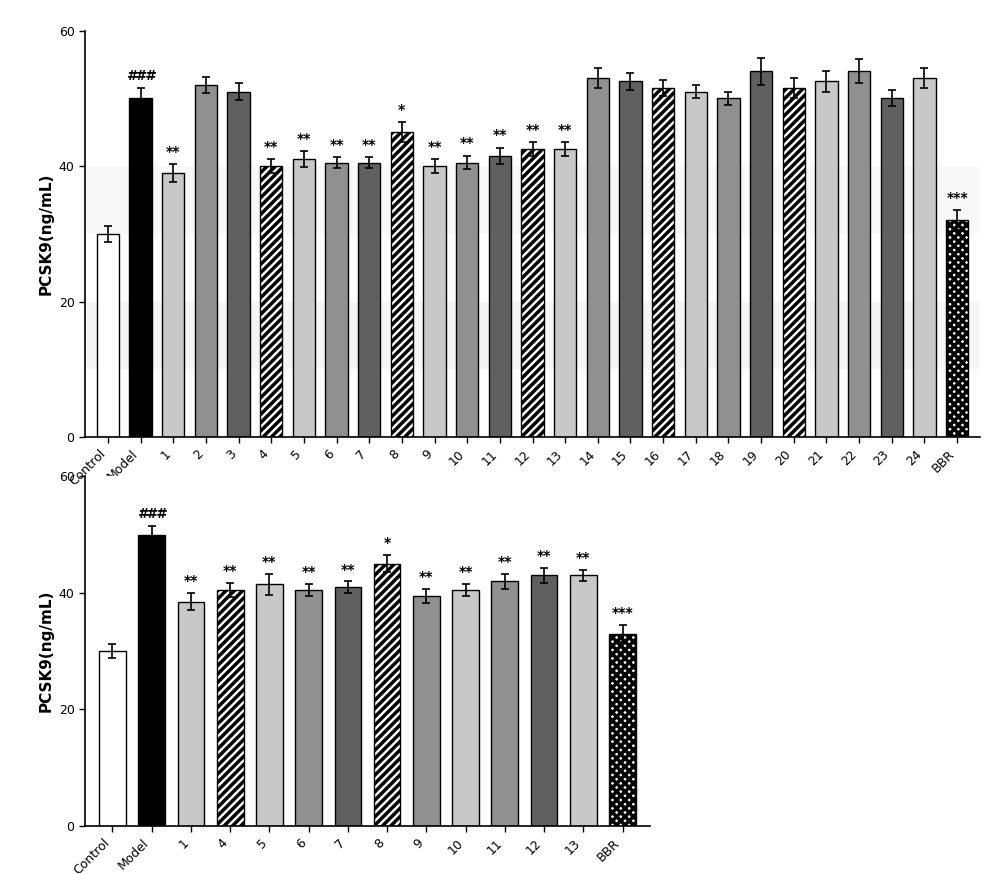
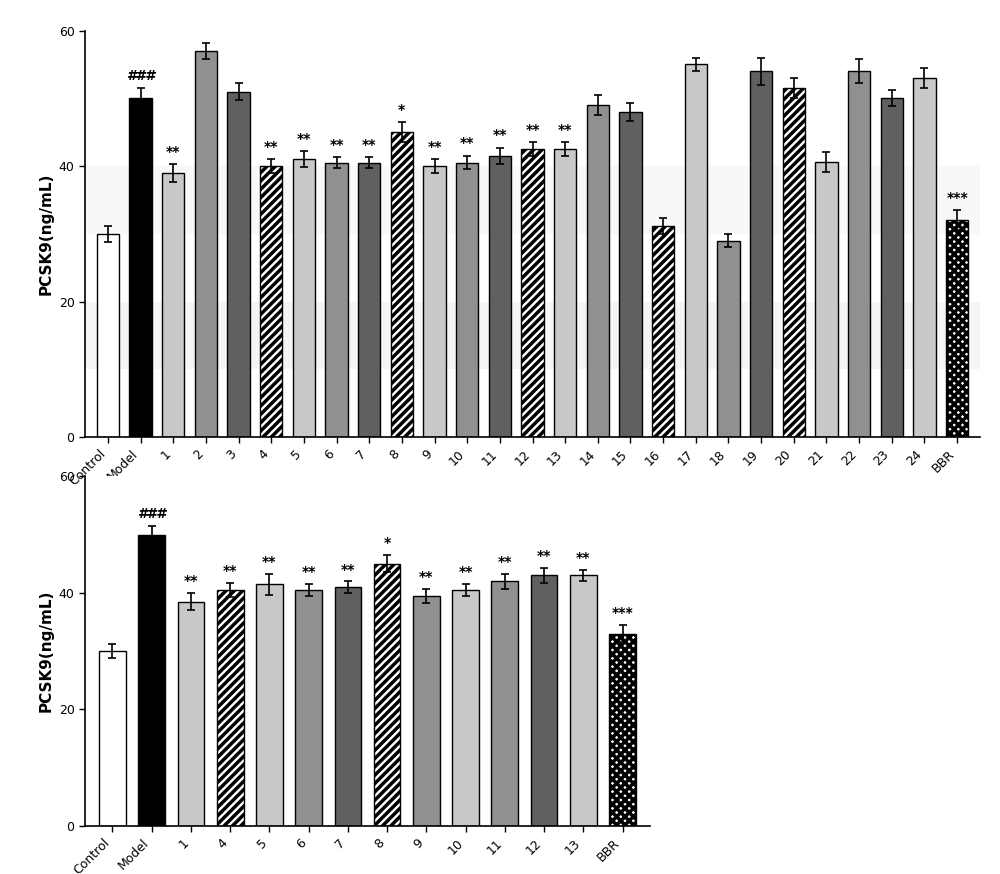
2: 52.0 -> 57.0
14: 53.0 -> 49.0
15: 52.5 -> 48.0
16: 51.5 -> 31.2
17: 51.0 -> 55.0
18: 50.0 -> 29.0
21: 52.5 -> 40.6
